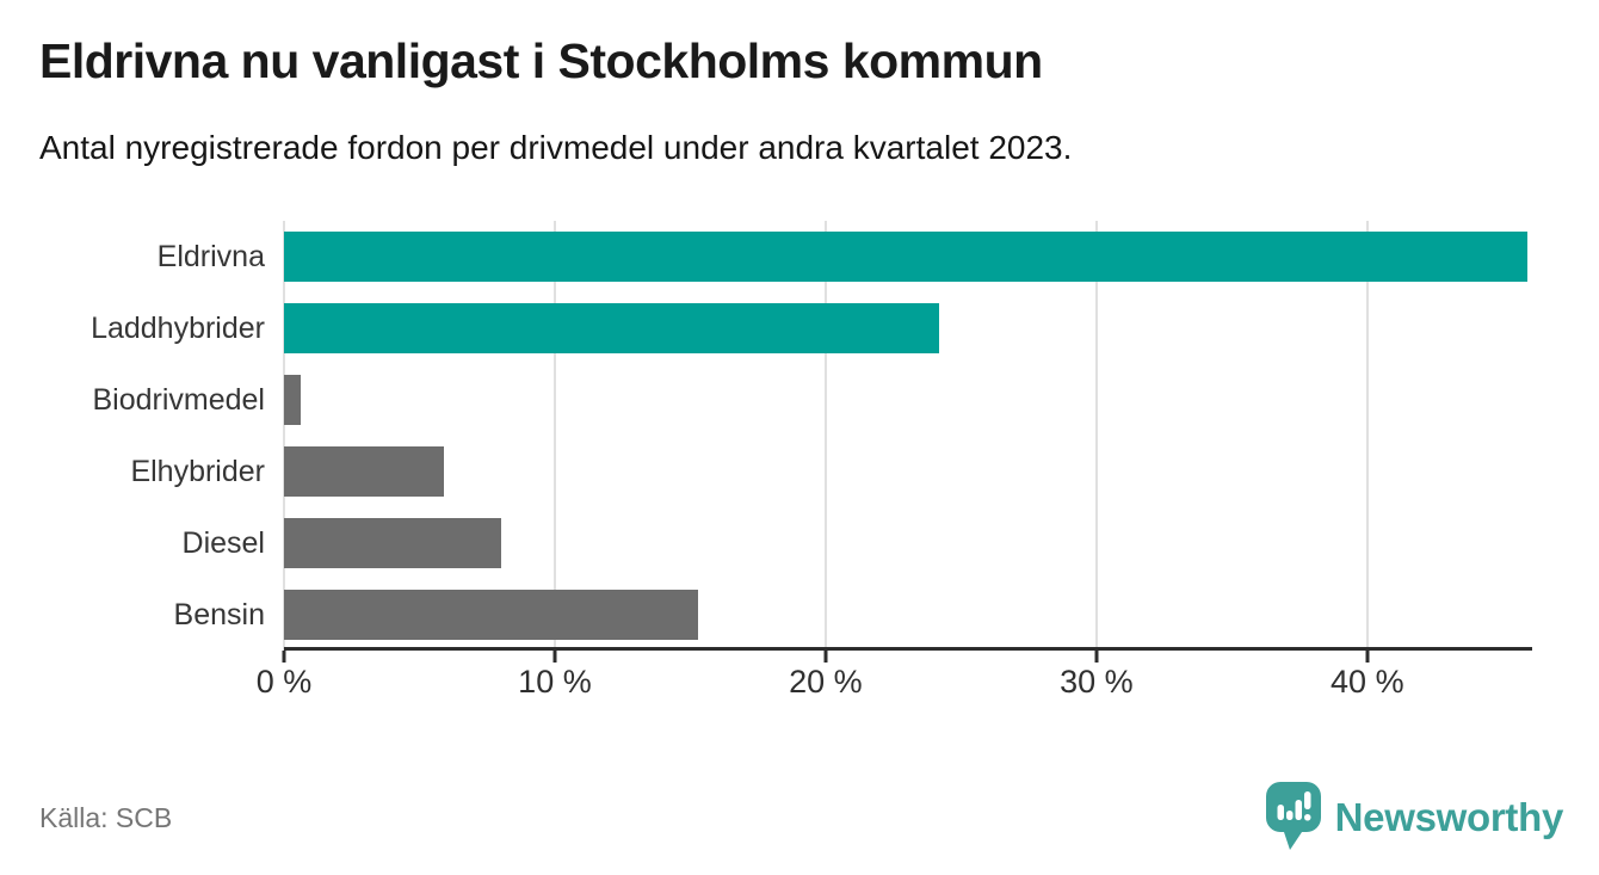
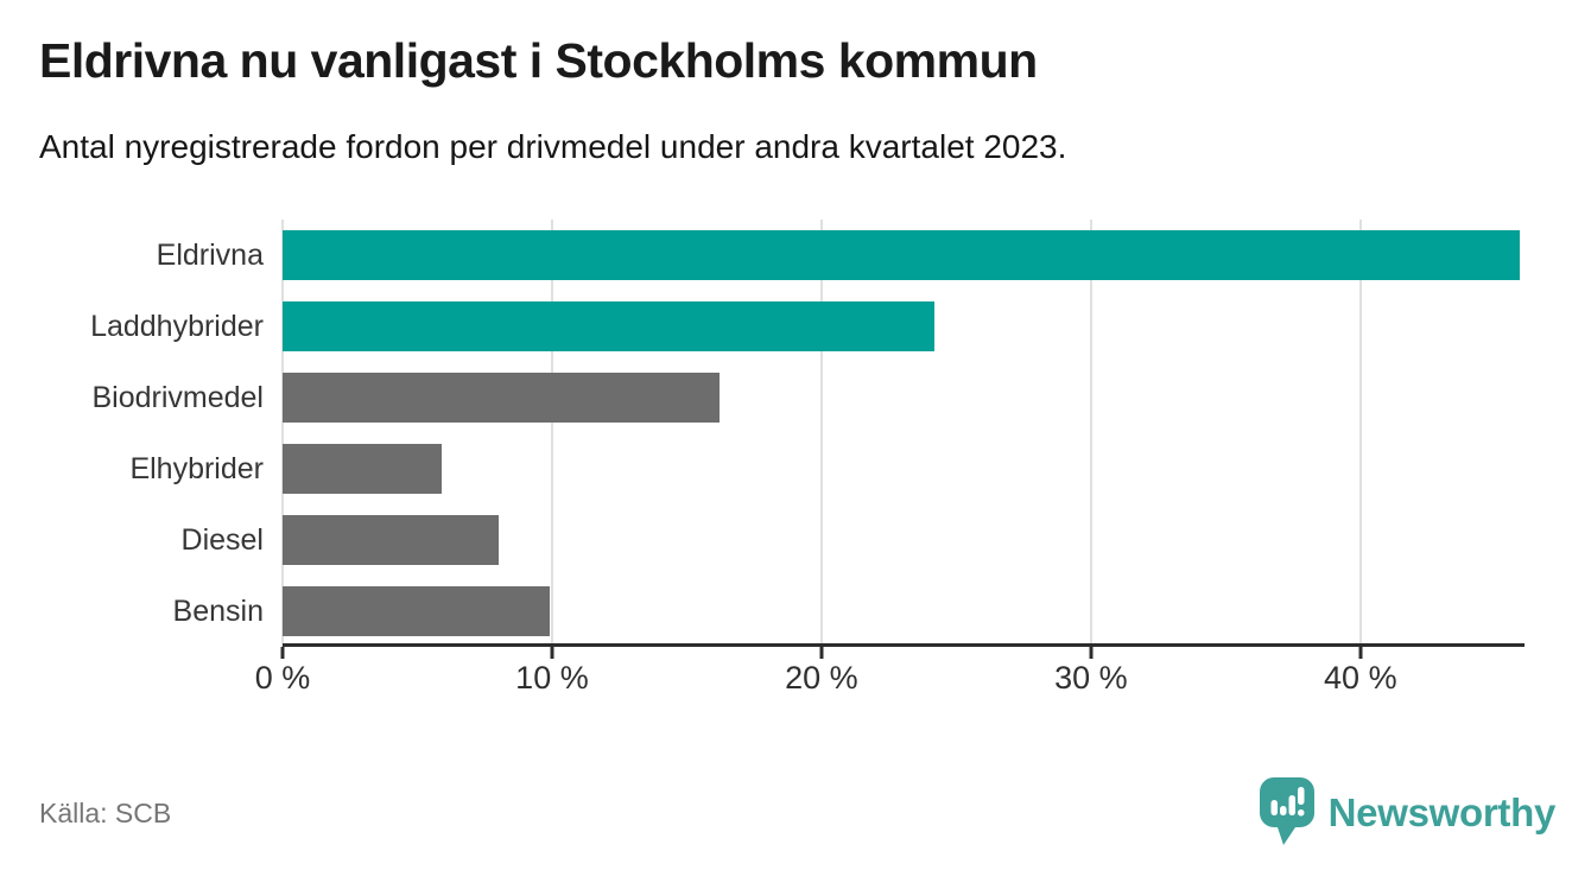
Biodrivmedel: 0.6% -> 16.2%
Bensin: 15.3% -> 9.9%
